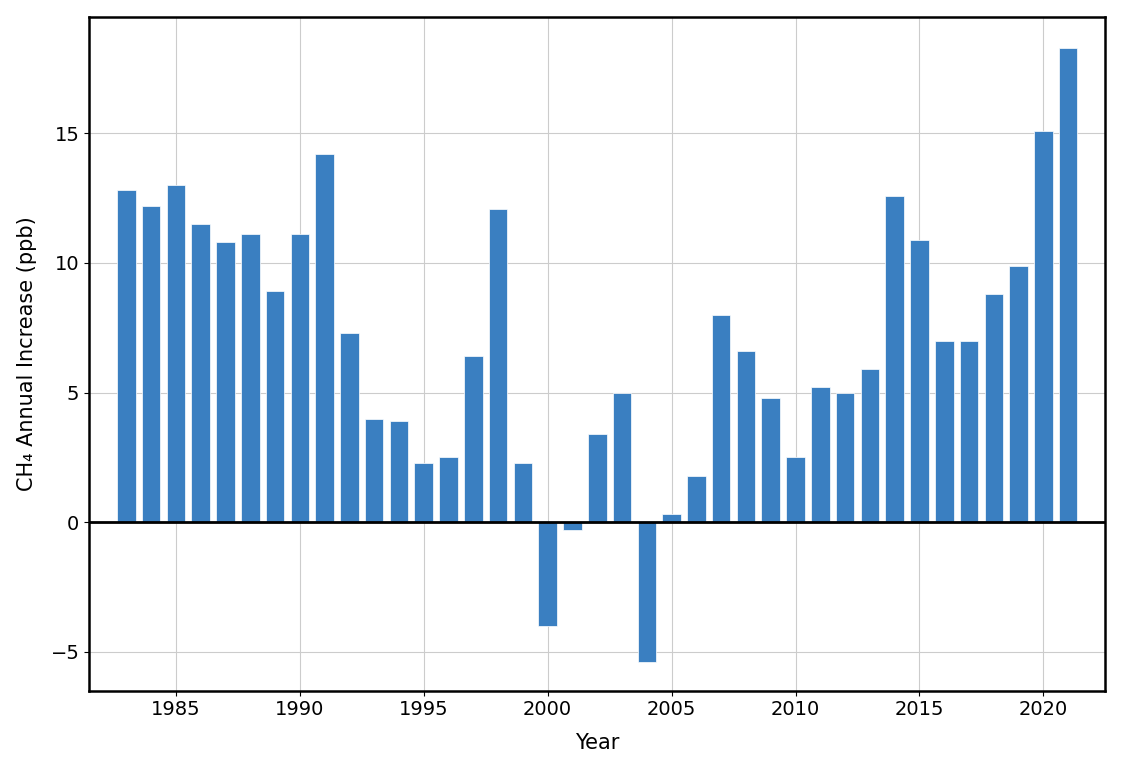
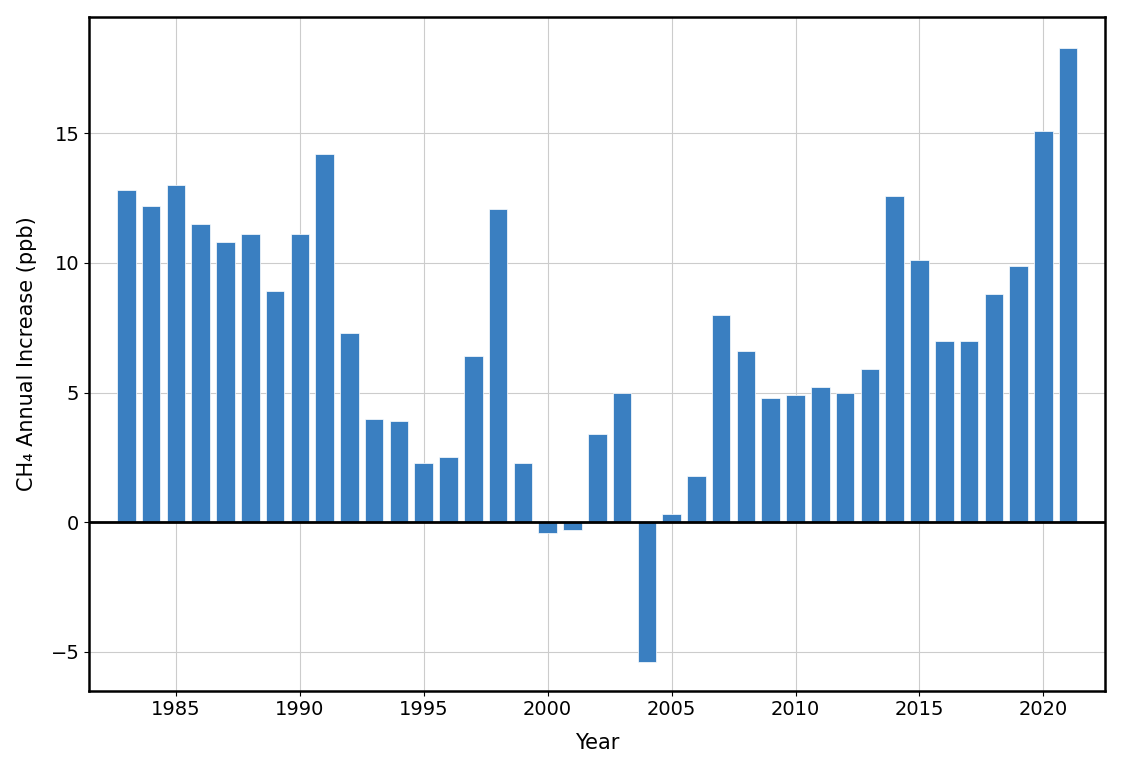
2000: -4.0 -> -0.4
2010: 2.5 -> 4.9
2015: 10.9 -> 10.1
